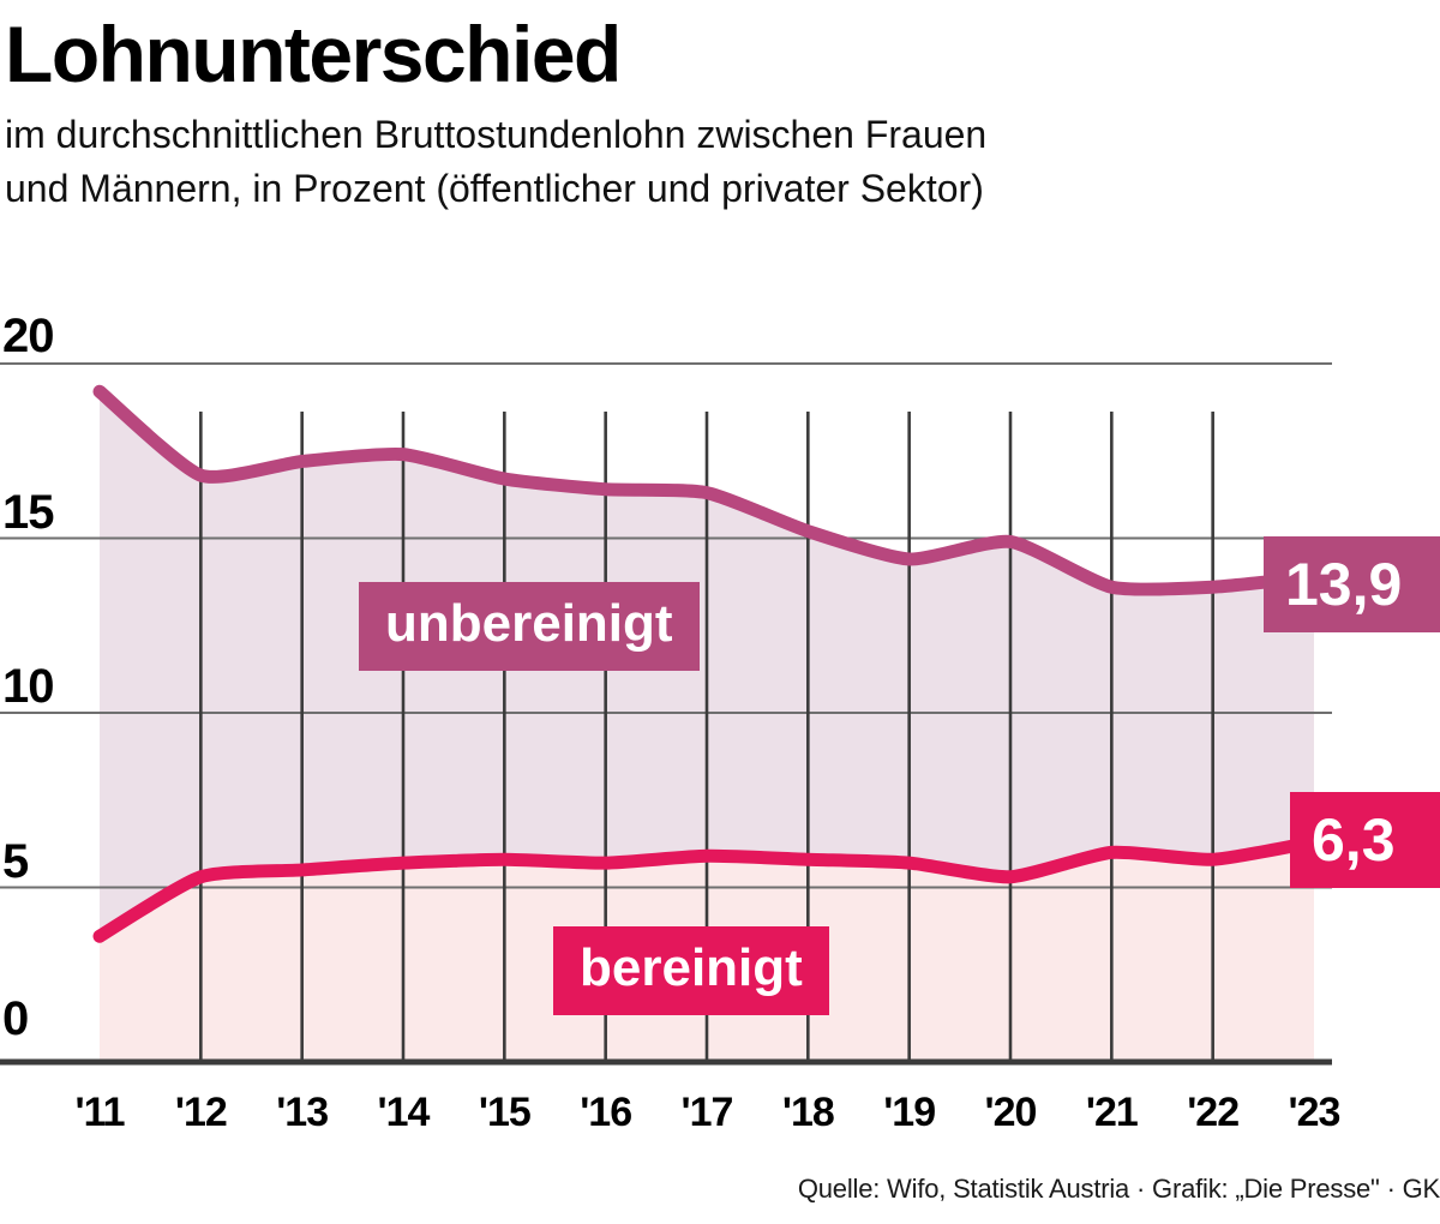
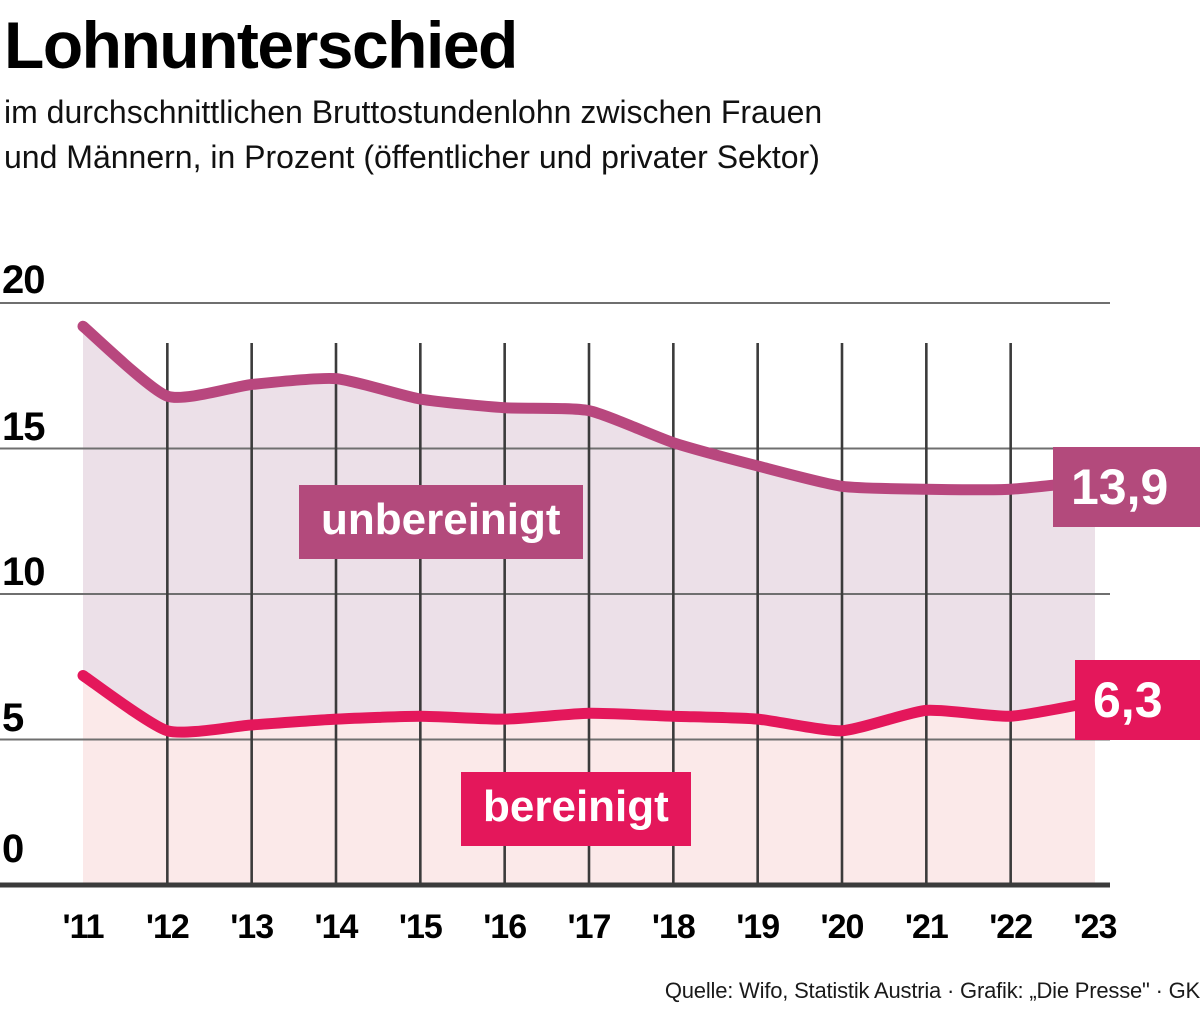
bereinigt/'11: 3.6 -> 7.2
unbereinigt/'20: 14.9 -> 13.7
